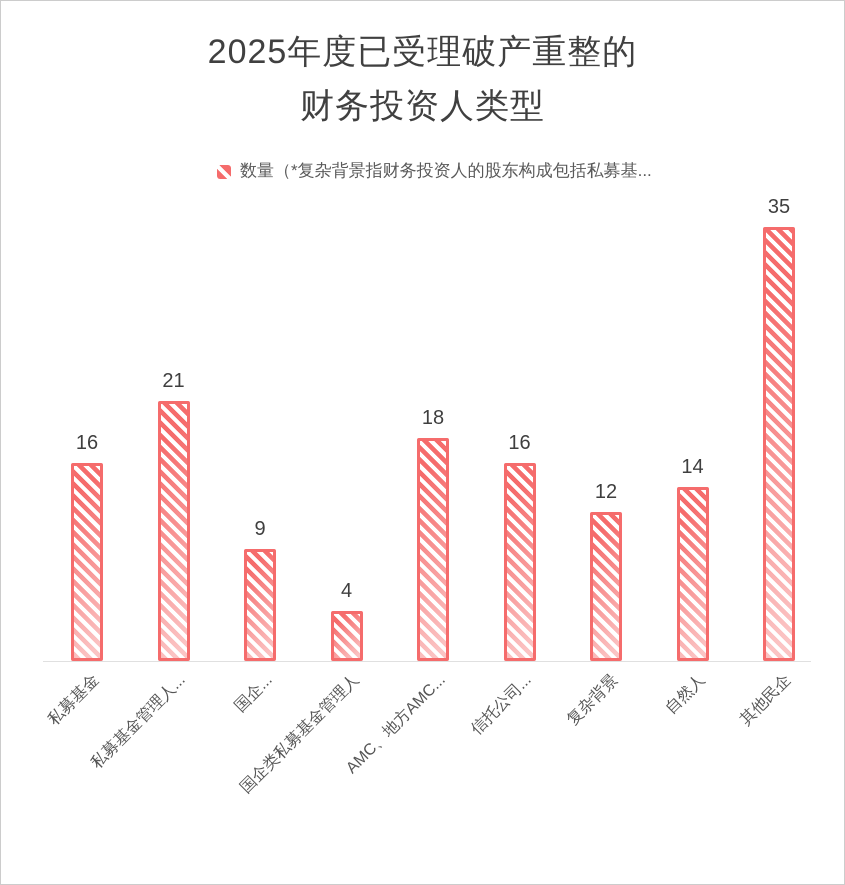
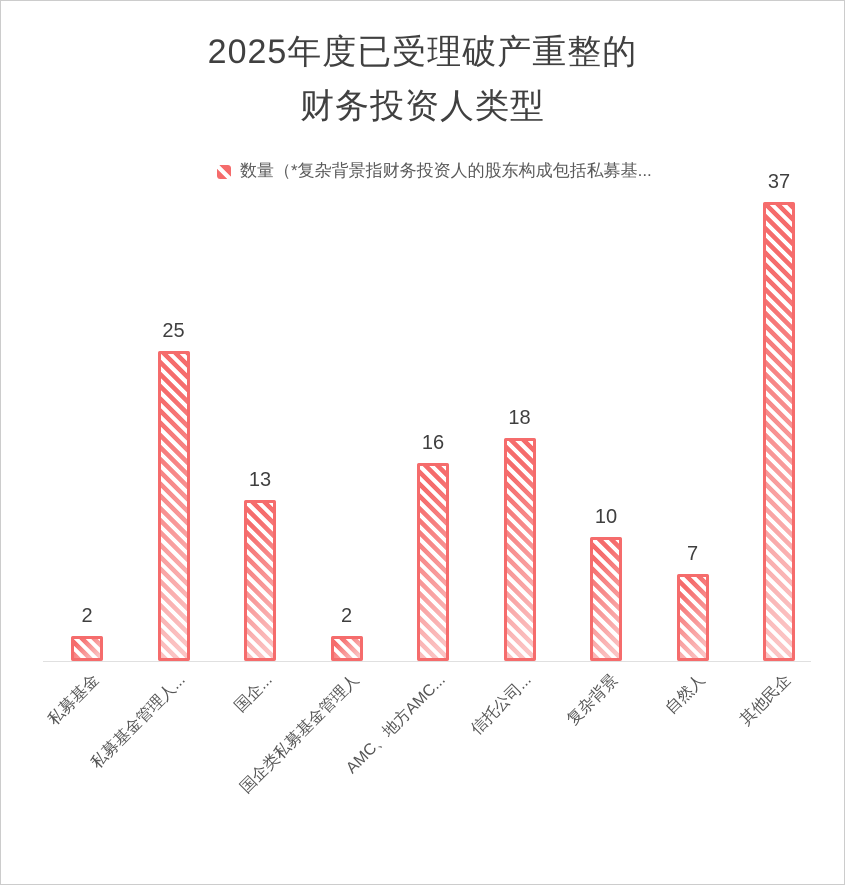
私募基金: 16 -> 2
私募基金管理人...: 21 -> 25
国企...: 9 -> 13
国企类私募基金管理人: 4 -> 2
AMC、地方AMC...: 18 -> 16
信托公司...: 16 -> 18
复杂背景: 12 -> 10
自然人: 14 -> 7
其他民企: 35 -> 37
